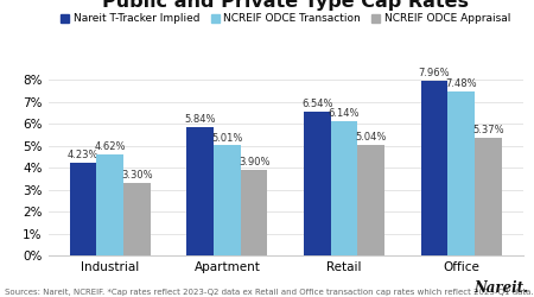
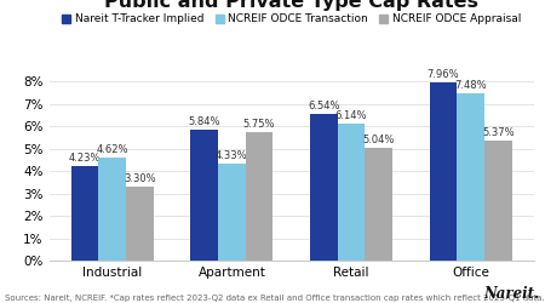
NCREIF ODCE Transaction/Apartment: 5.01% -> 4.33%
NCREIF ODCE Appraisal/Apartment: 3.90% -> 5.75%
